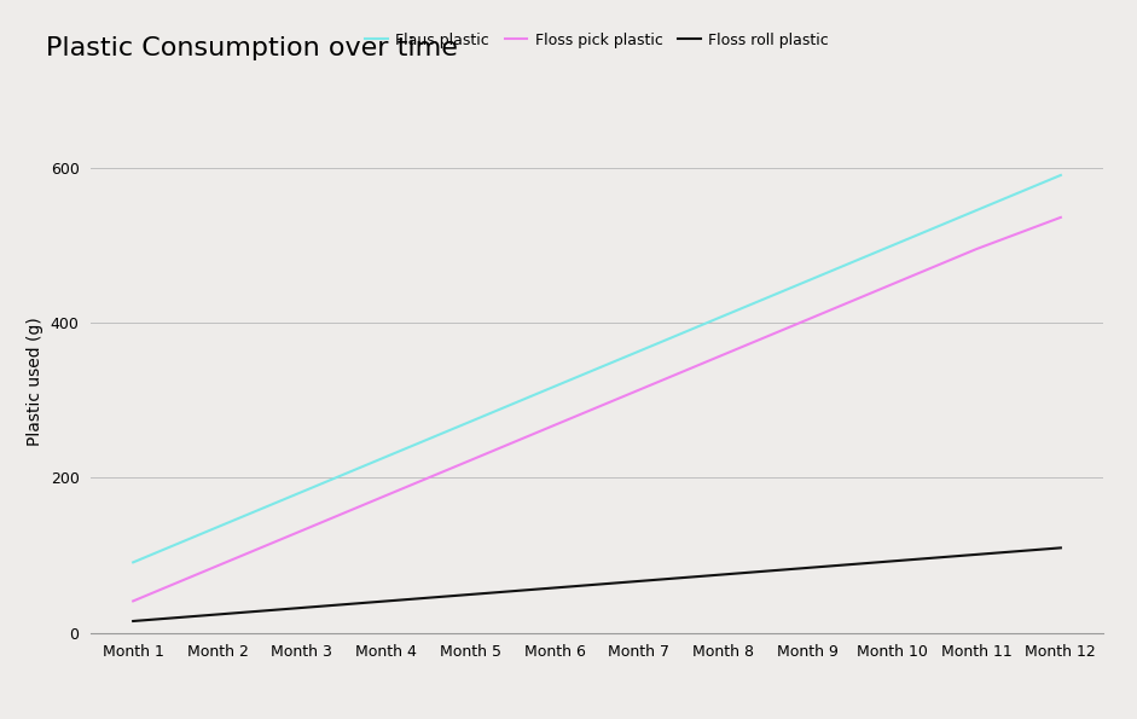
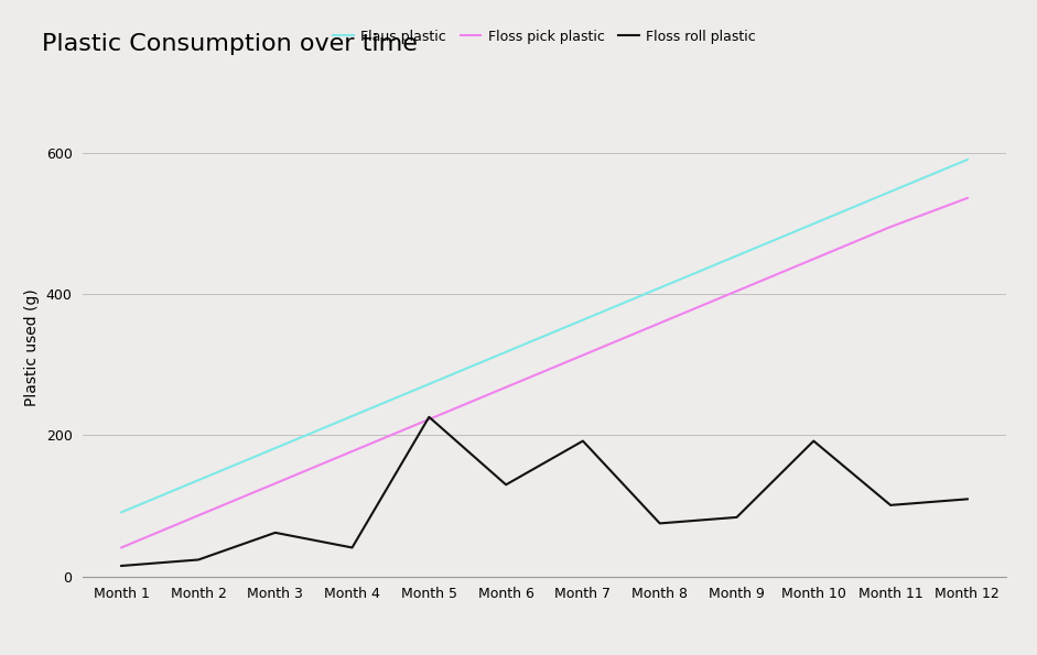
Floss roll plastic/Month 3: 32 -> 62
Floss roll plastic/Month 5: 49 -> 226
Floss roll plastic/Month 6: 58 -> 130
Floss roll plastic/Month 7: 67 -> 192
Floss roll plastic/Month 10: 92 -> 192
